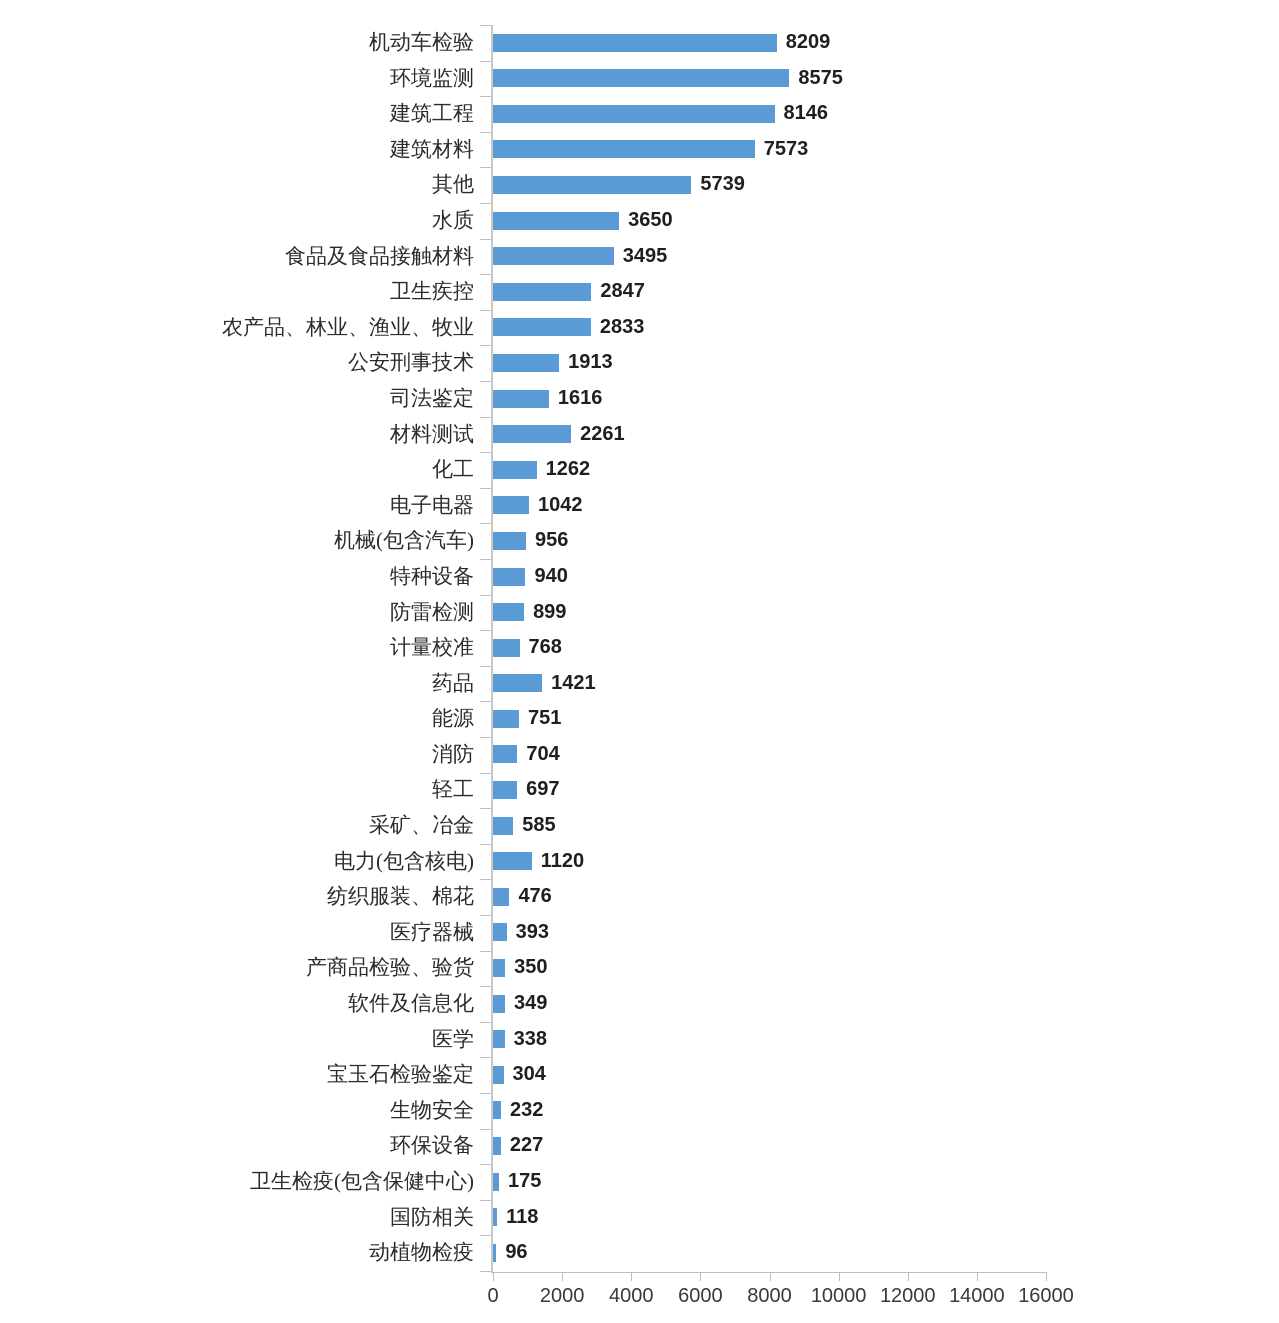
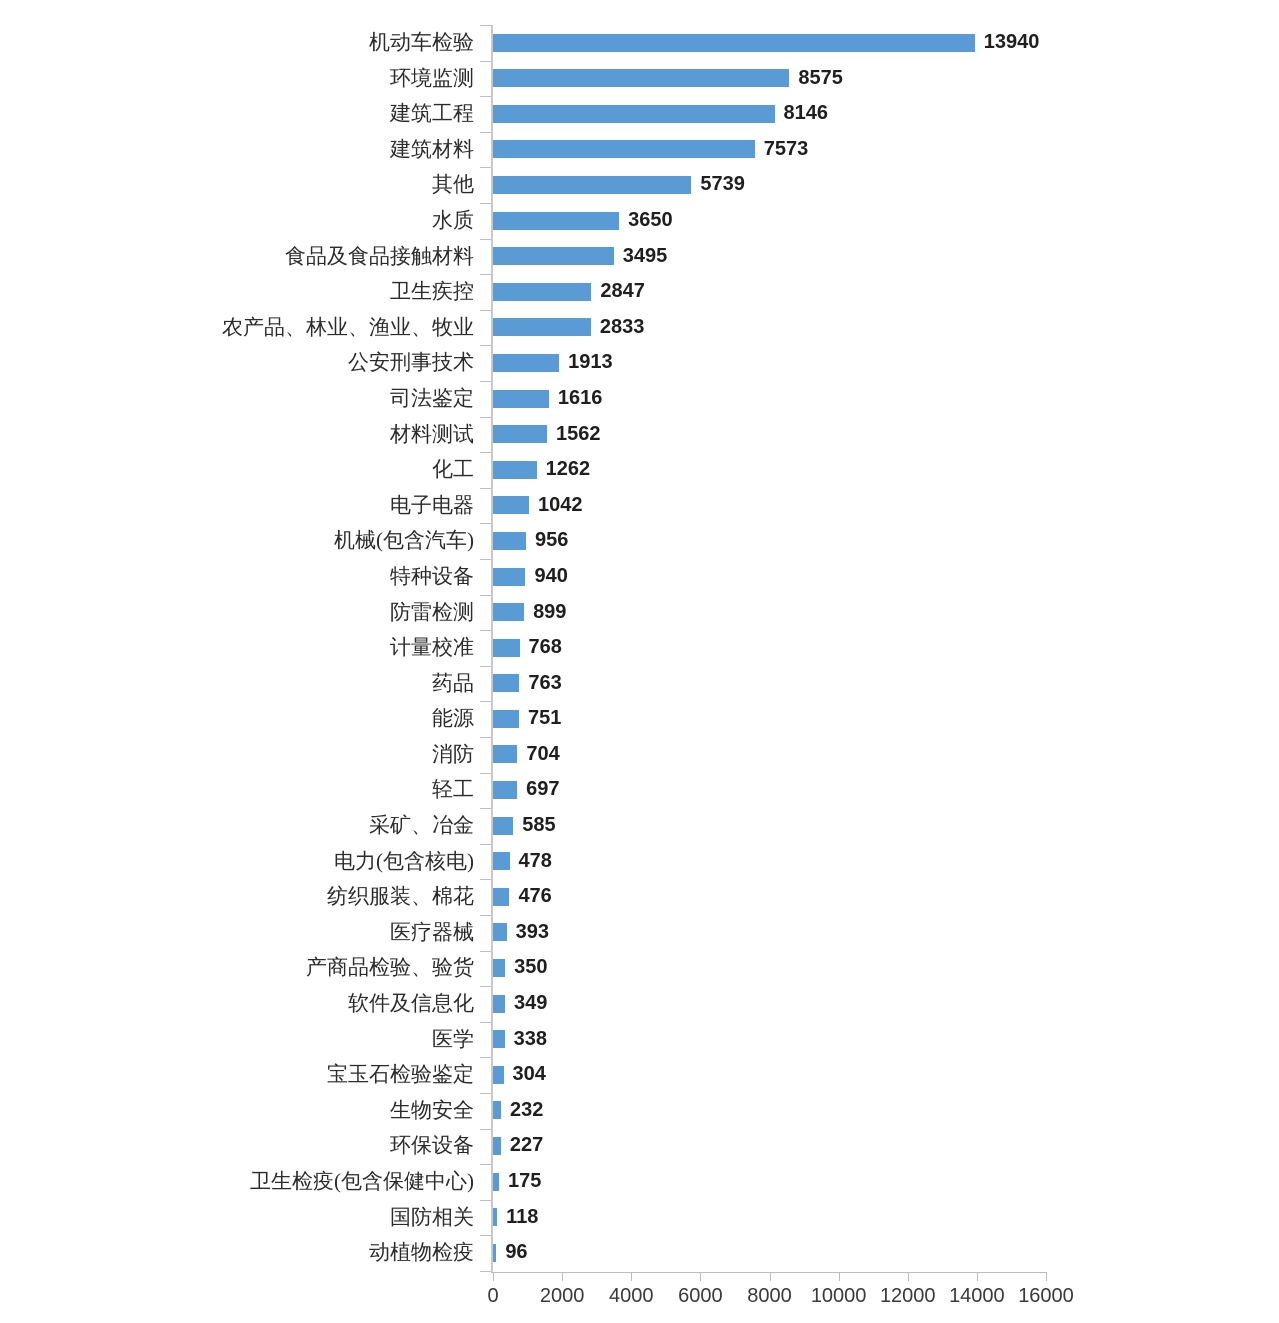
机动车检验: 8209 -> 13940
材料测试: 2261 -> 1562
药品: 1421 -> 763
电力(包含核电): 1120 -> 478
